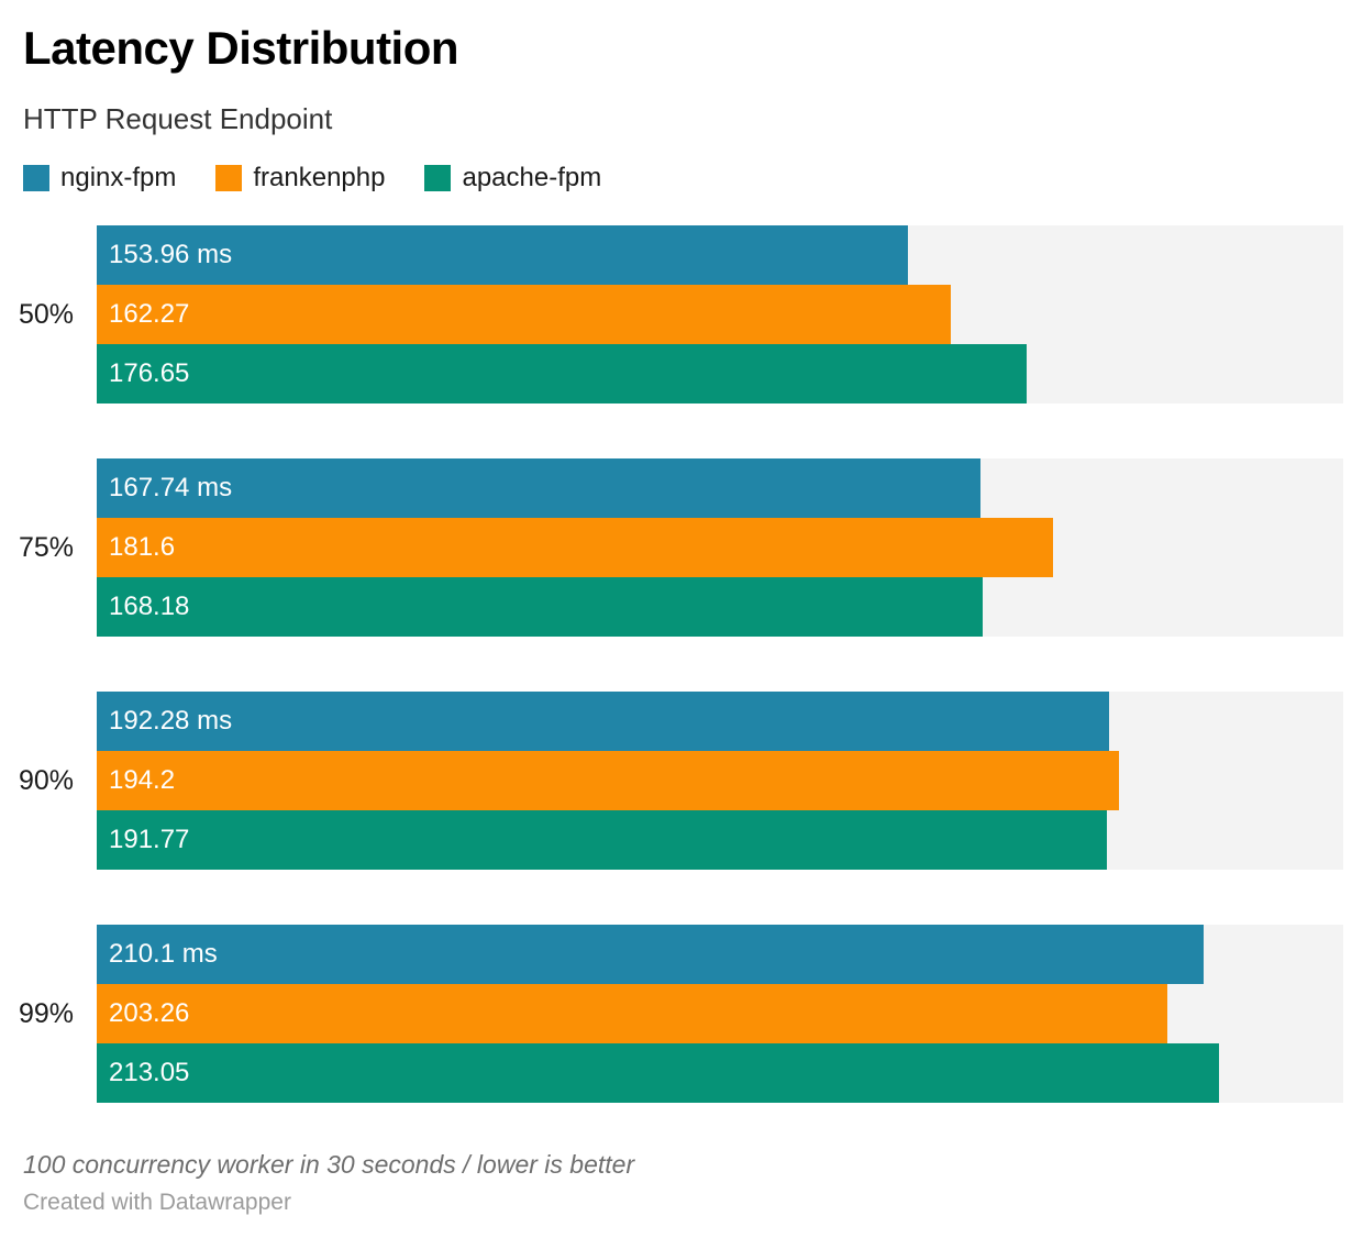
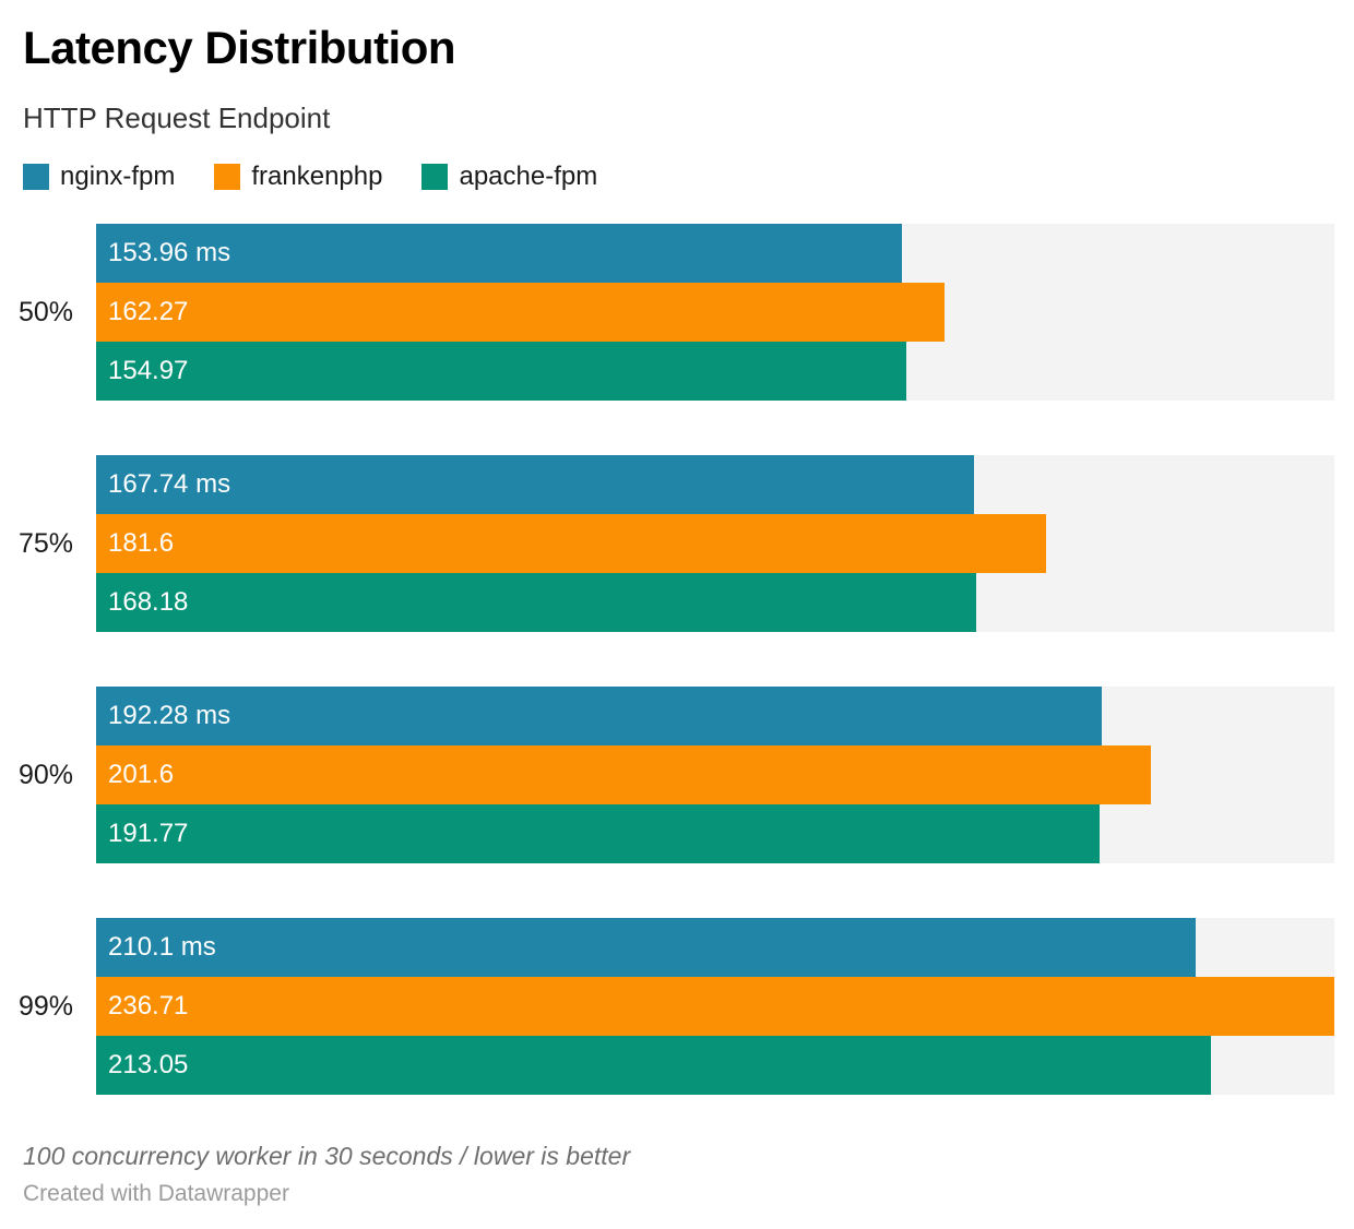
apache-fpm/50%: 176.65 -> 154.97
frankenphp/90%: 194.2 -> 201.6
frankenphp/99%: 203.26 -> 236.71
